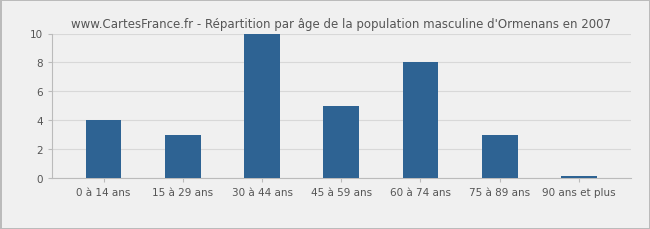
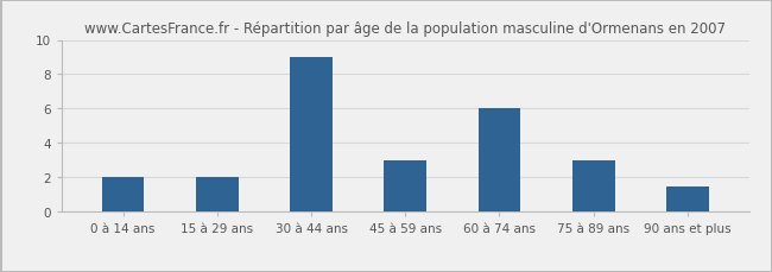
0 à 14 ans: 4.0 -> 2.0
15 à 29 ans: 3.0 -> 2.0
30 à 44 ans: 10.0 -> 9.0
45 à 59 ans: 5.0 -> 3.0
60 à 74 ans: 8.0 -> 6.0
90 ans et plus: 0.1 -> 1.5
